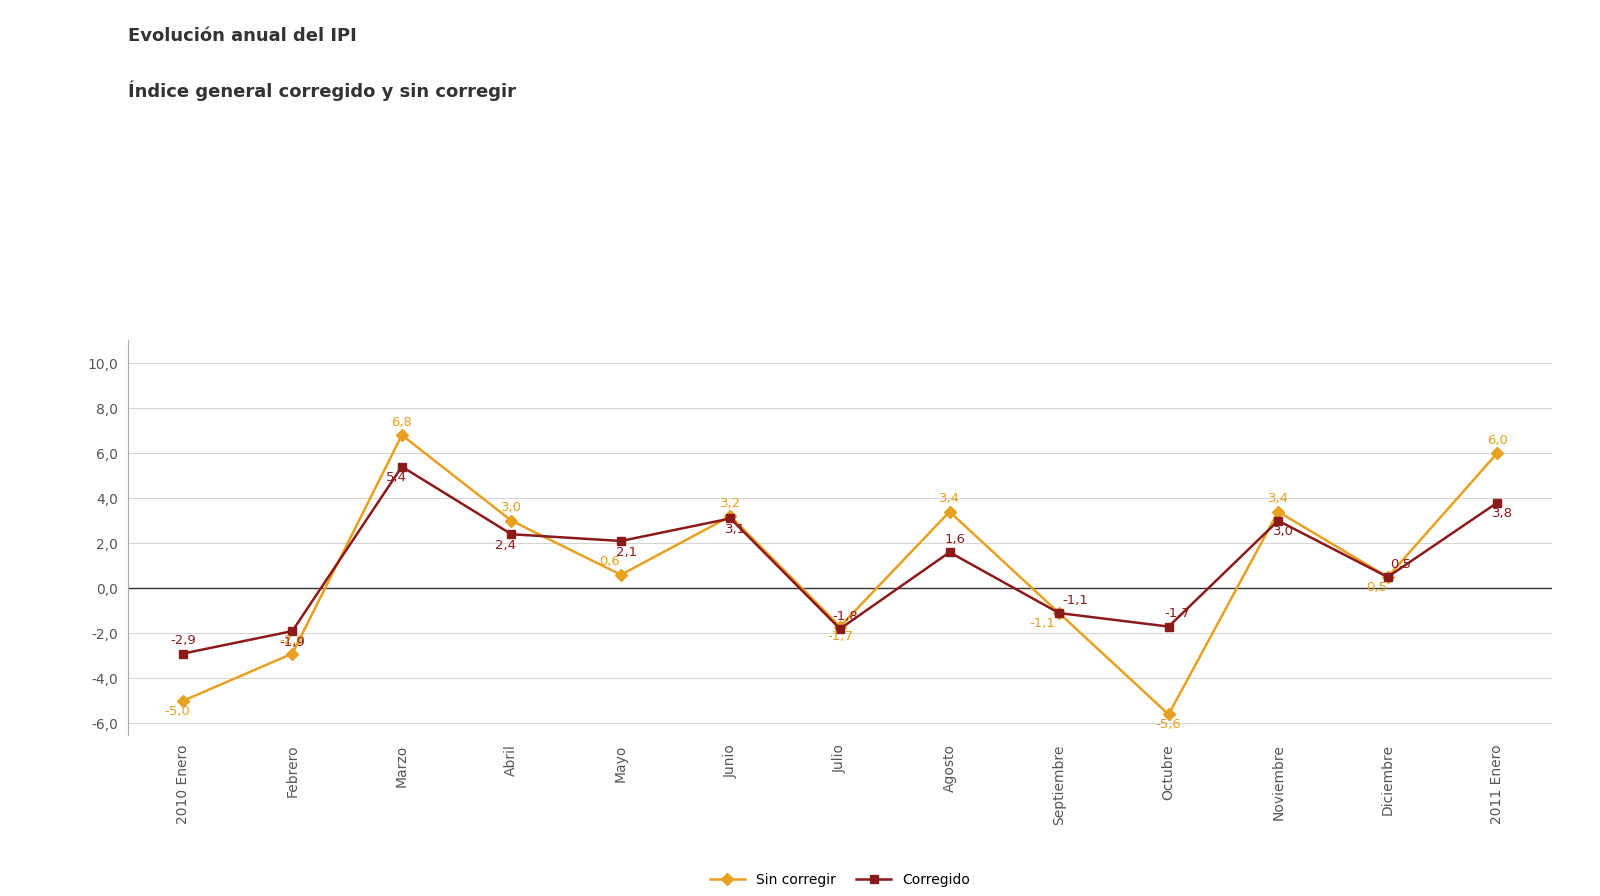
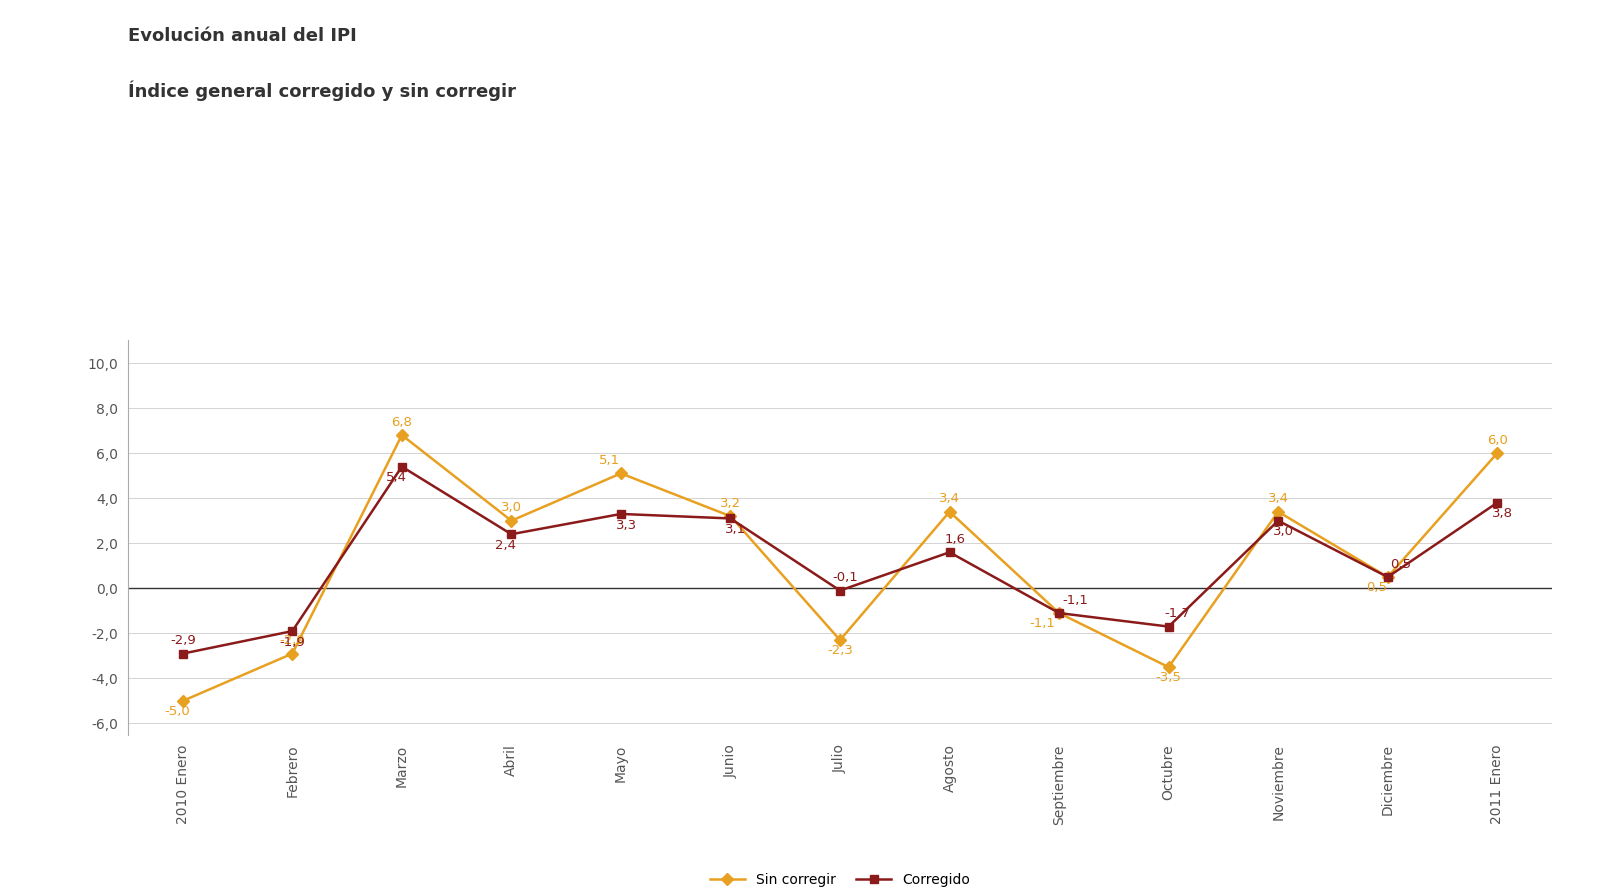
Sin corregir/Mayo: 0,6 -> 5,1
Corregido/Mayo: 2,1 -> 3,3
Sin corregir/Julio: -1,7 -> -2,3
Corregido/Julio: -1,8 -> -0,1
Sin corregir/Octubre: -5,6 -> -3,5
